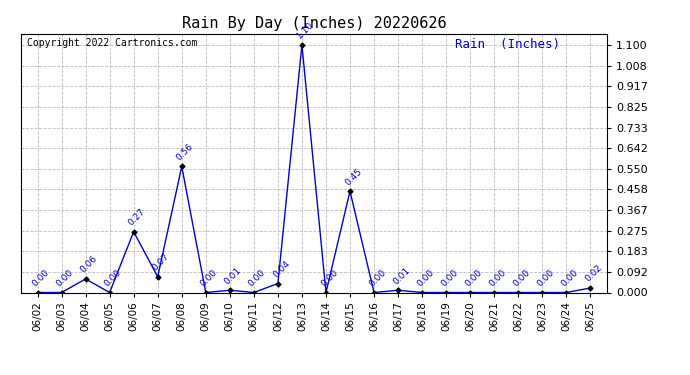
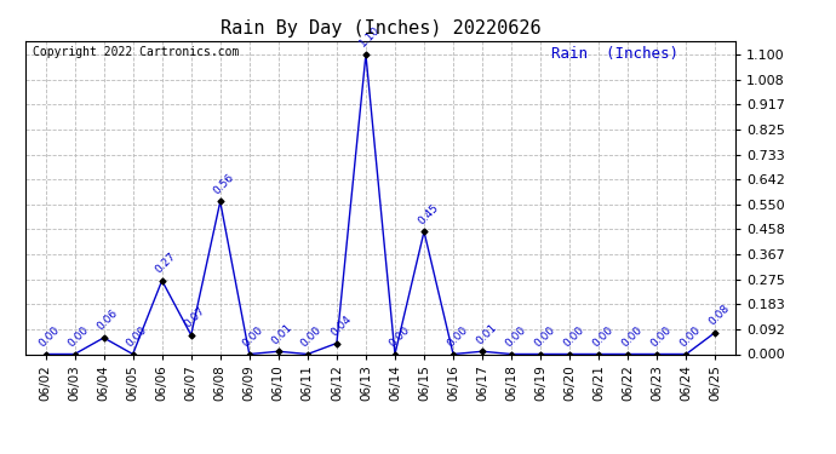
06/25: 0.02 -> 0.08
